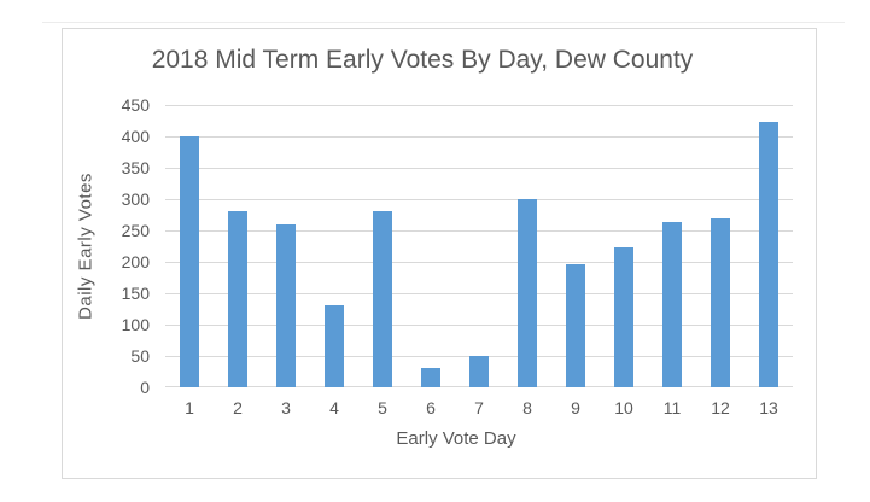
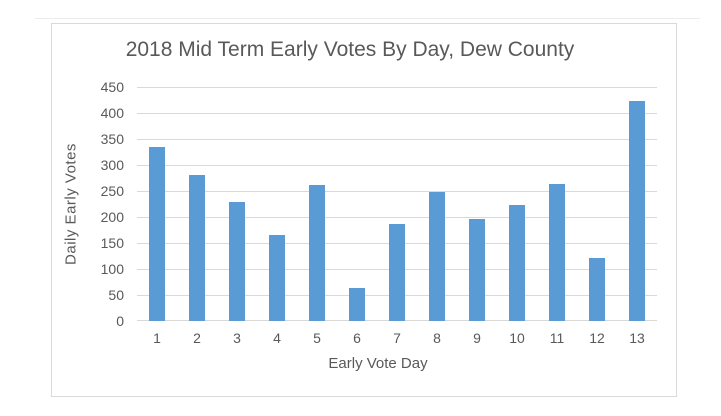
1: 400 -> 330
3: 260 -> 230
4: 130 -> 160
5: 280 -> 260
6: 30 -> 60
7: 50 -> 190
8: 300 -> 250
12: 270 -> 120
